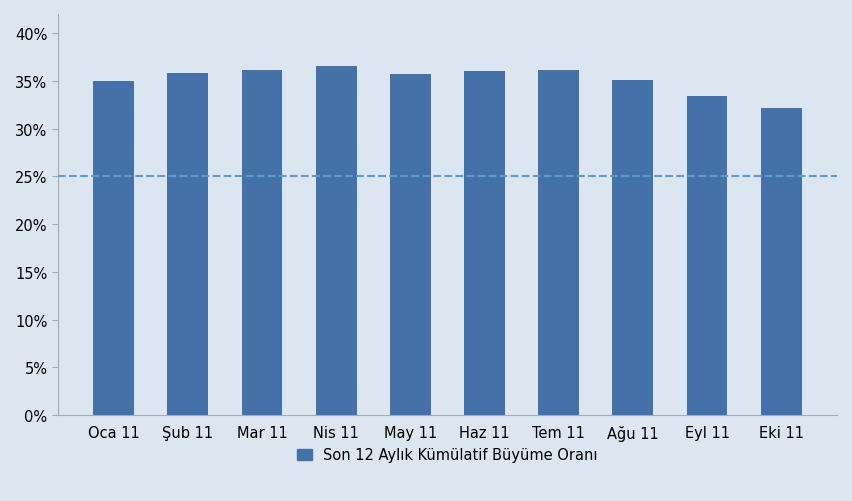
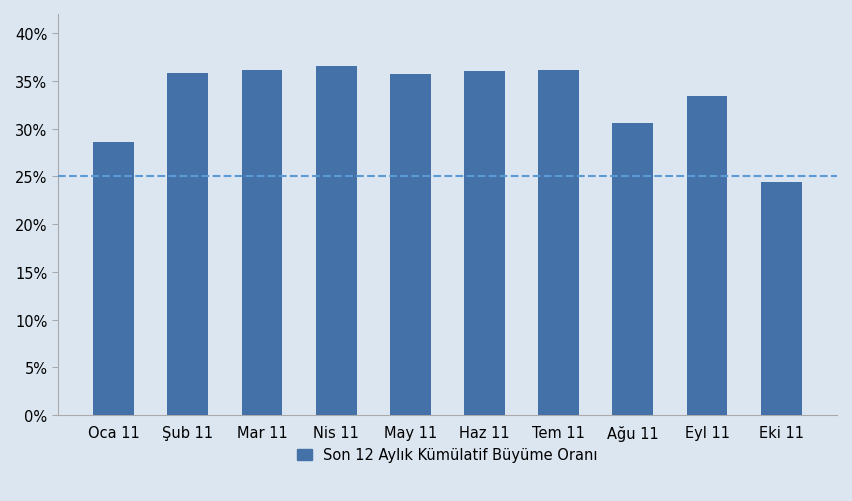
Oca 11: 35.0% -> 28.6%
Ağu 11: 35.1% -> 30.6%
Eki 11: 32.2% -> 24.4%
